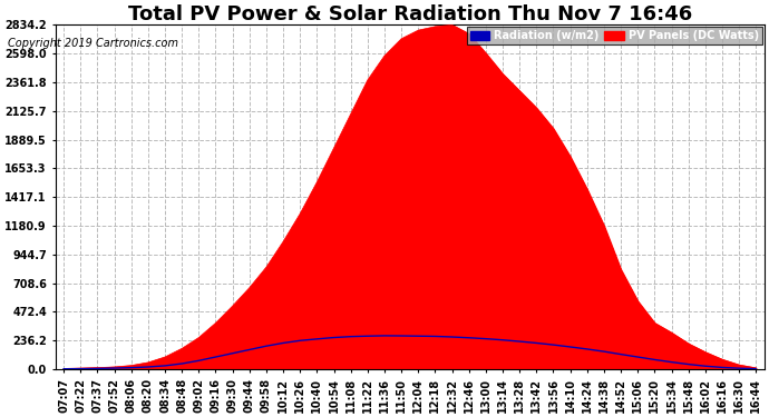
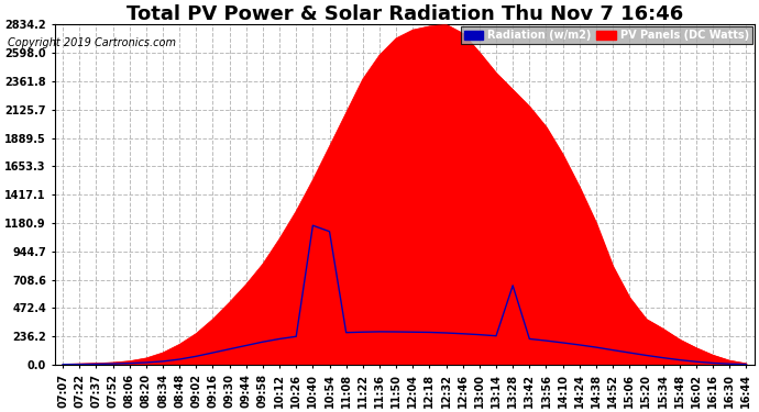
Radiation (w/m2)/10:40: 250 -> 1160
Radiation (w/m2)/10:54: 260 -> 1110
Radiation (w/m2)/13:28: 230 -> 660
